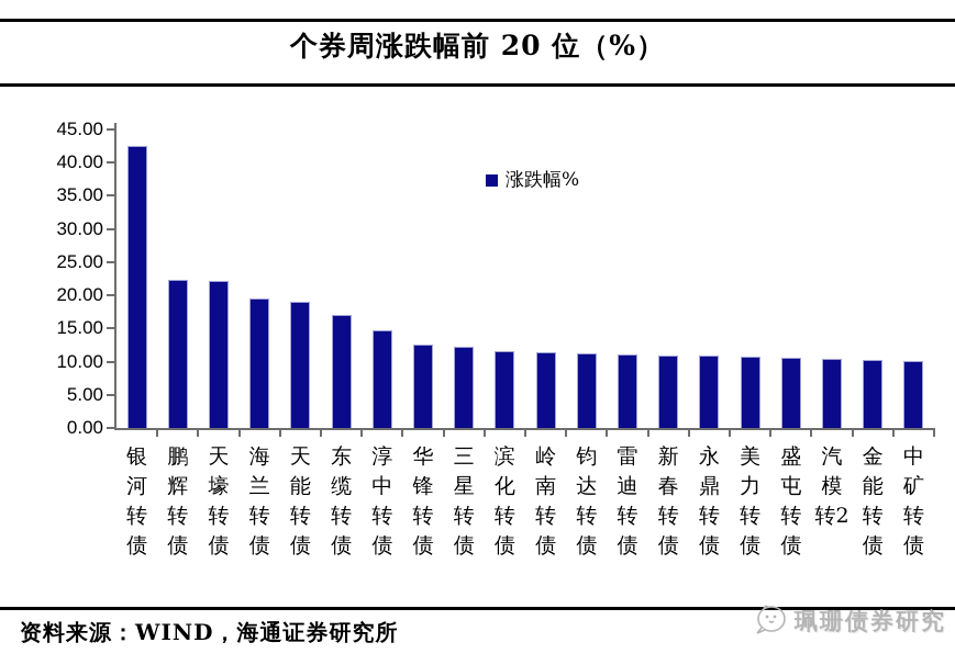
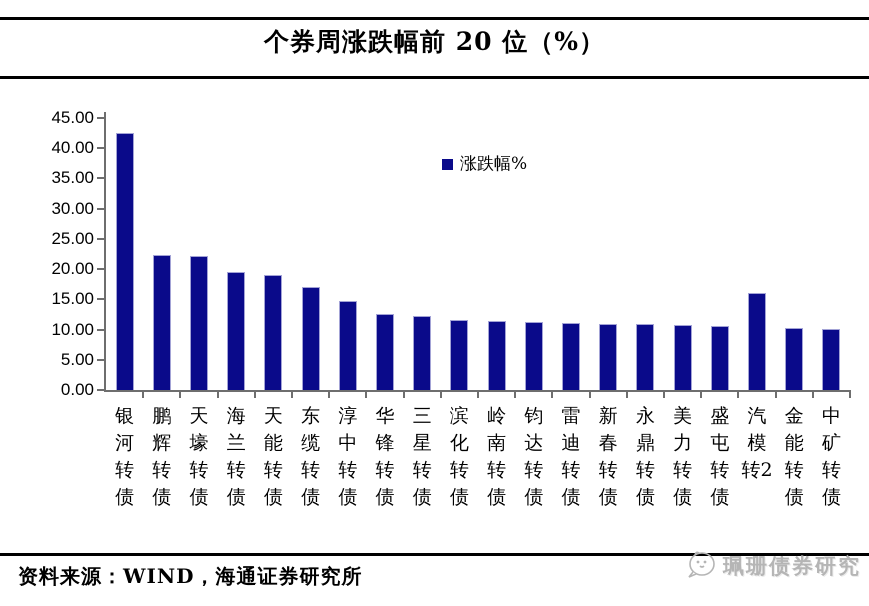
汽模转2: 10 -> 16
